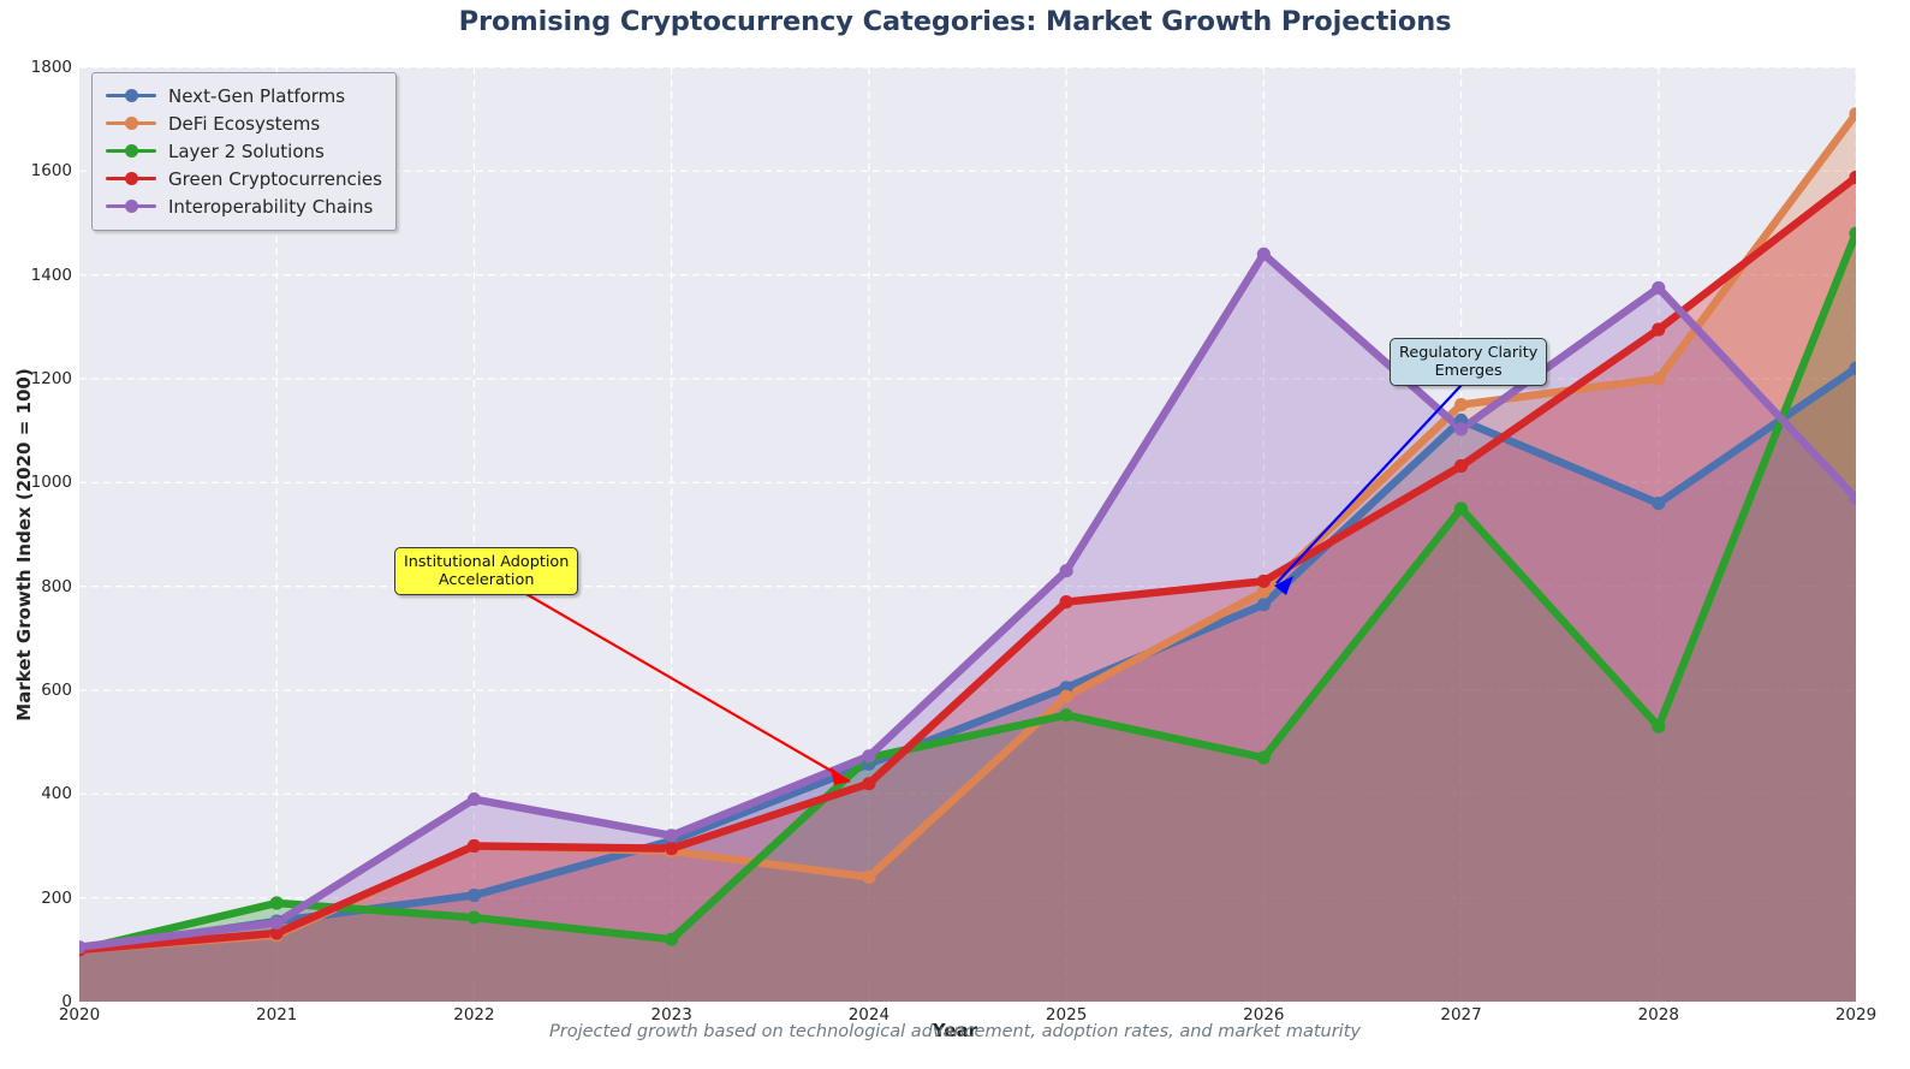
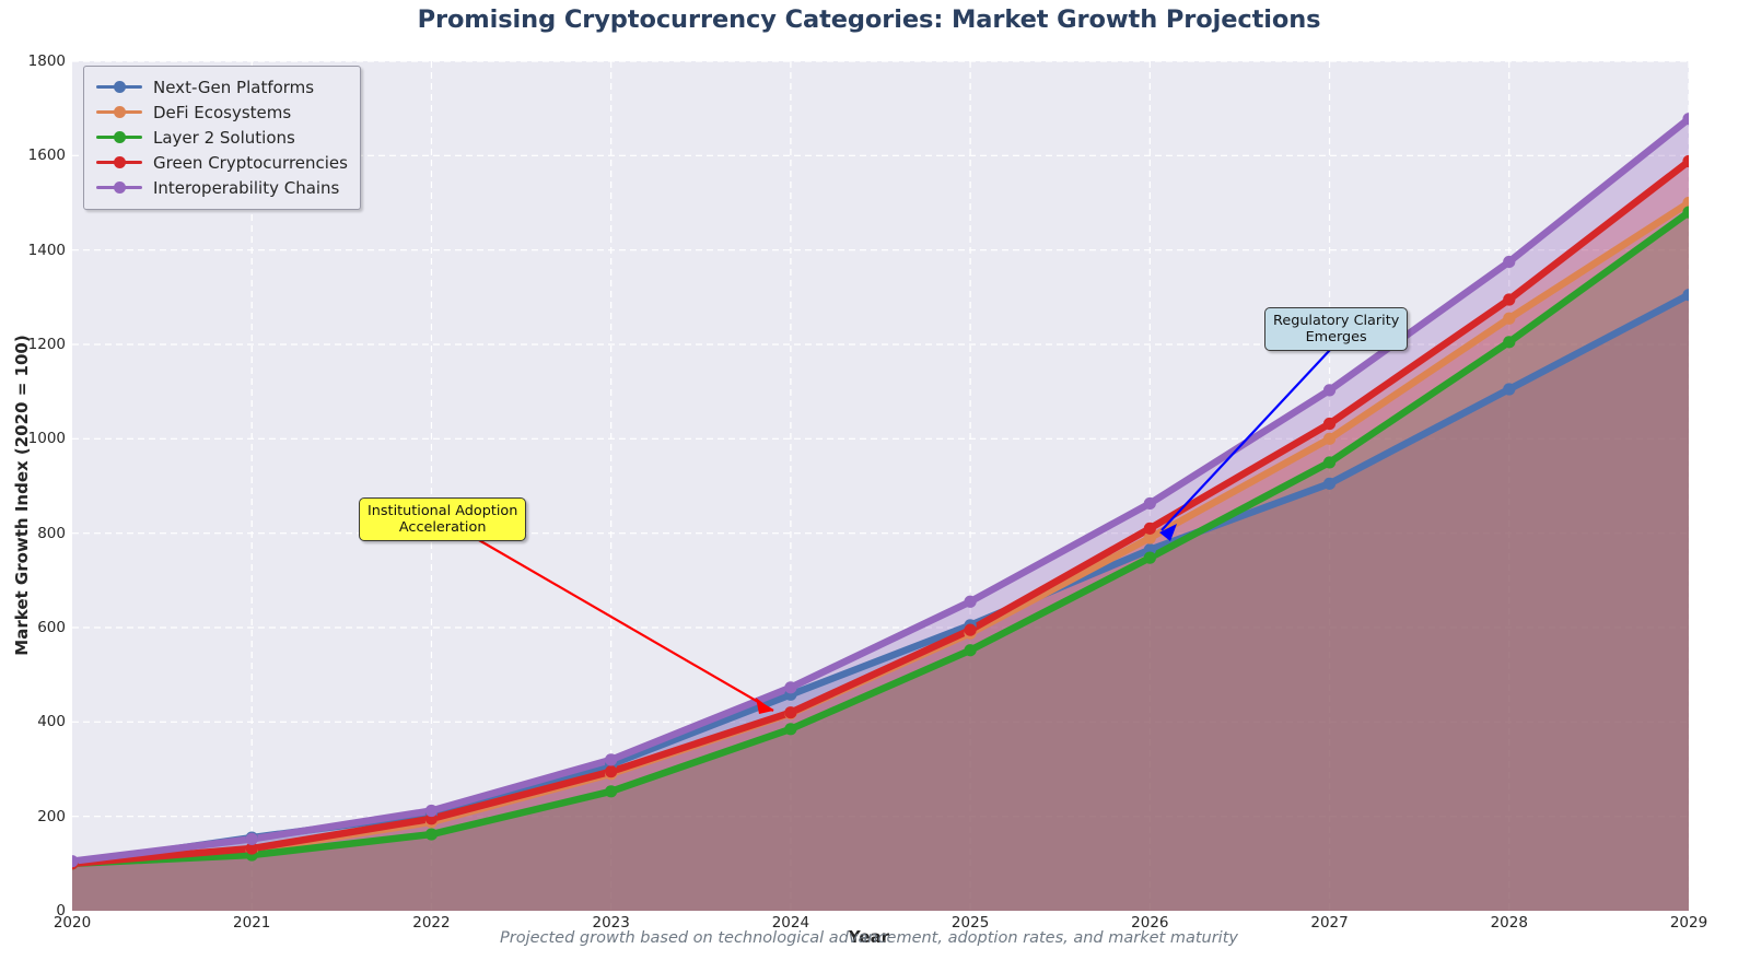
Layer 2 Solutions/2021: 190 -> 120
DeFi Ecosystems/2022: 300 -> 190
Green Cryptocurrencies/2022: 300 -> 200
Interoperability Chains/2022: 390 -> 210
Layer 2 Solutions/2023: 120 -> 250
DeFi Ecosystems/2024: 240 -> 420
Layer 2 Solutions/2024: 470 -> 380
Green Cryptocurrencies/2025: 770 -> 600
Interoperability Chains/2025: 830 -> 660
Layer 2 Solutions/2026: 470 -> 750
Interoperability Chains/2026: 1440 -> 860
Next-Gen Platforms/2027: 1120 -> 900
DeFi Ecosystems/2027: 1150 -> 1000
Next-Gen Platforms/2028: 960 -> 1100
DeFi Ecosystems/2028: 1200 -> 1260
Layer 2 Solutions/2028: 530 -> 1200
Next-Gen Platforms/2029: 1220 -> 1300
DeFi Ecosystems/2029: 1710 -> 1500
Interoperability Chains/2029: 970 -> 1680
